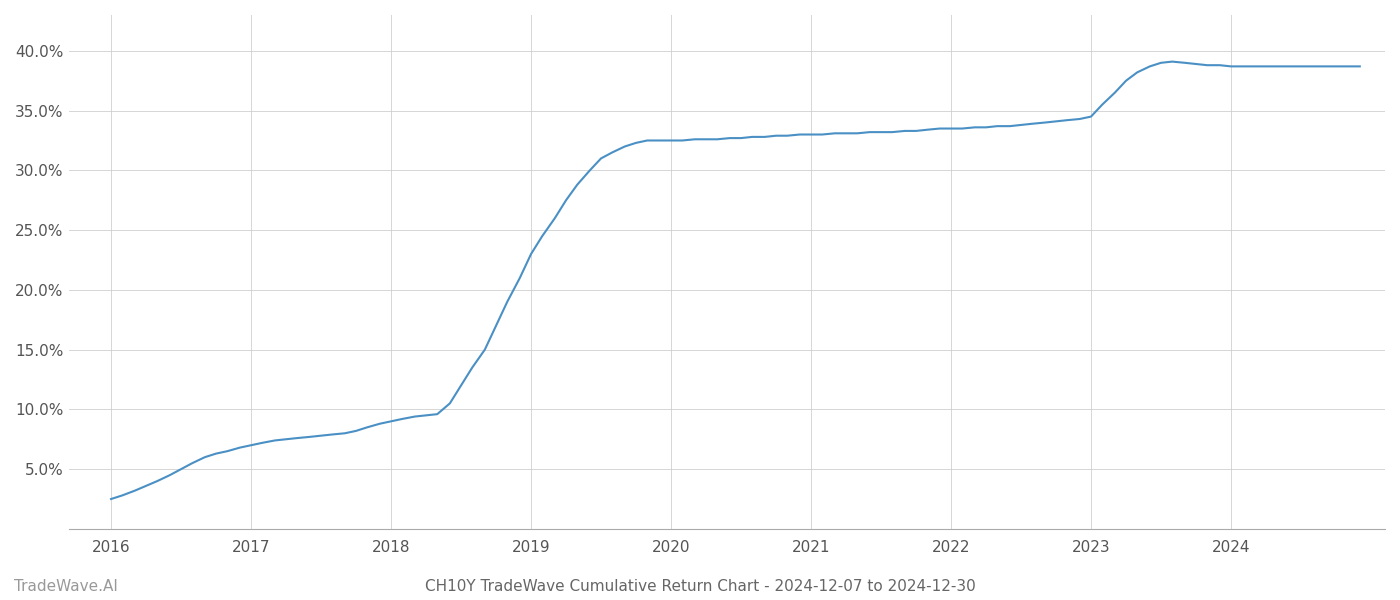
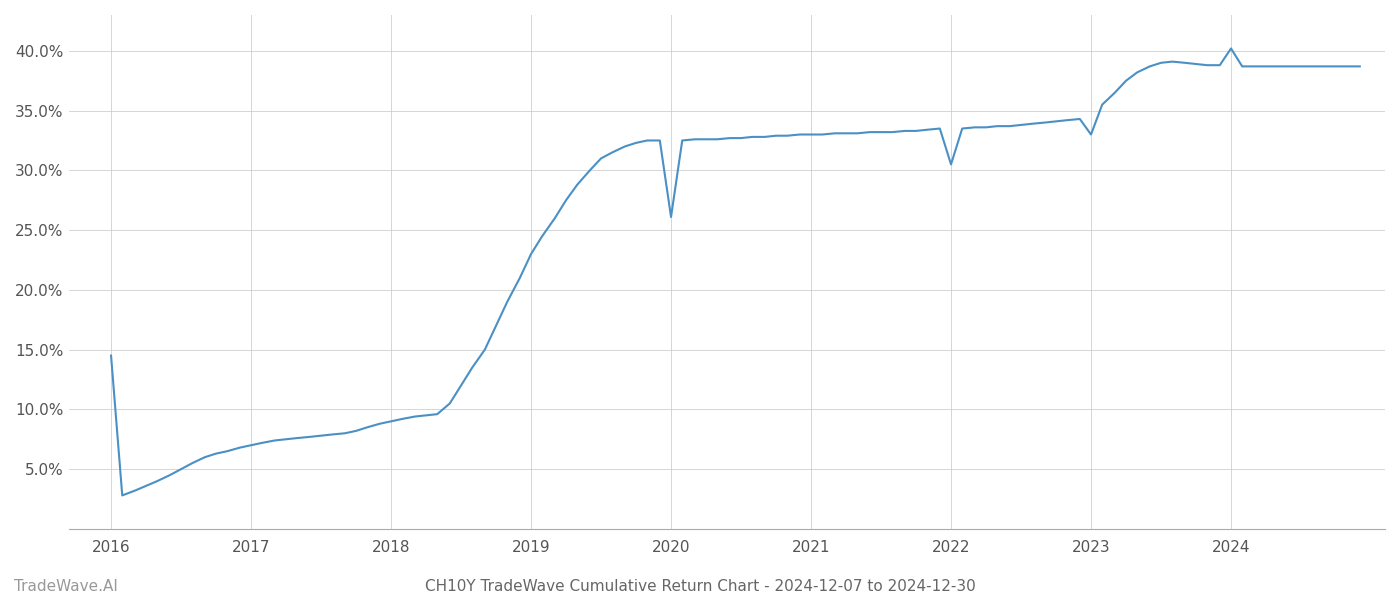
2016: 2.5% -> 14.5%
2020: 32.5% -> 26.1%
2022: 33.5% -> 30.5%
2023: 34.5% -> 33.0%
2024: 38.7% -> 40.2%
